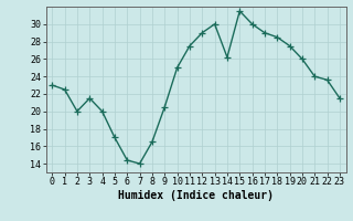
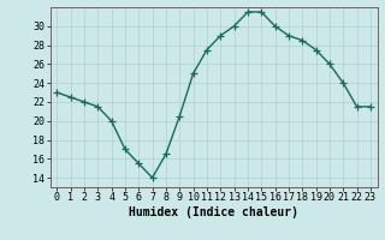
2: 20.0 -> 22.0
6: 14.4 -> 15.5
14: 26.2 -> 31.5
22: 23.6 -> 21.5
